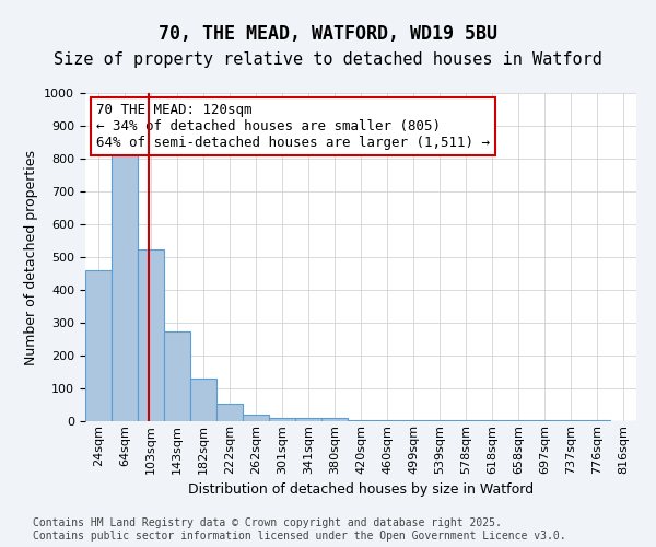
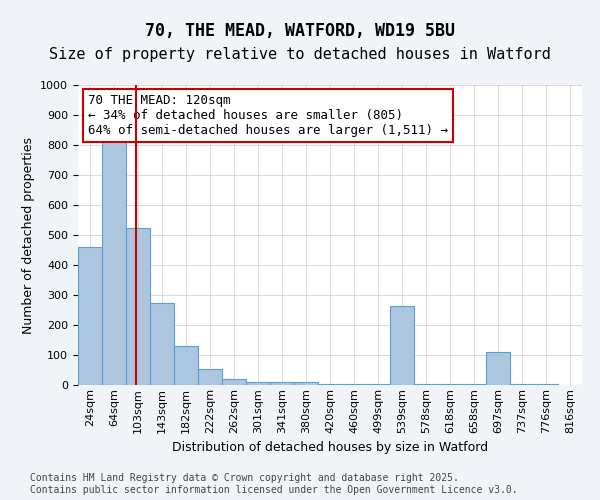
539sqm: 5 -> 265
697sqm: 5 -> 110
